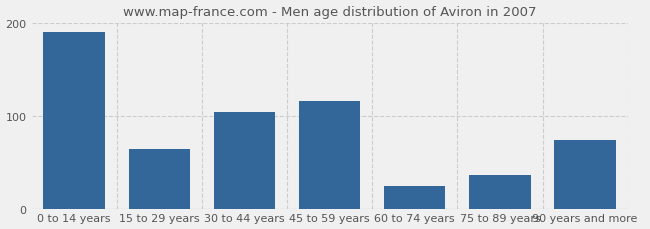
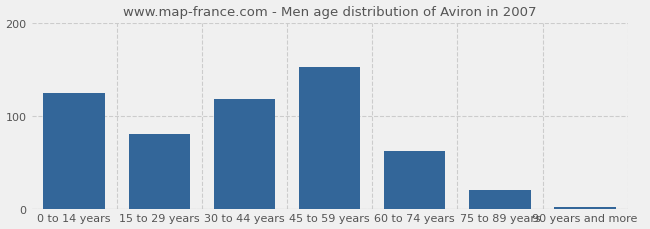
0 to 14 years: 190 -> 125
15 to 29 years: 64 -> 80
30 to 44 years: 104 -> 118
45 to 59 years: 116 -> 152
60 to 74 years: 24 -> 62
75 to 89 years: 36 -> 20
90 years and more: 74 -> 2
